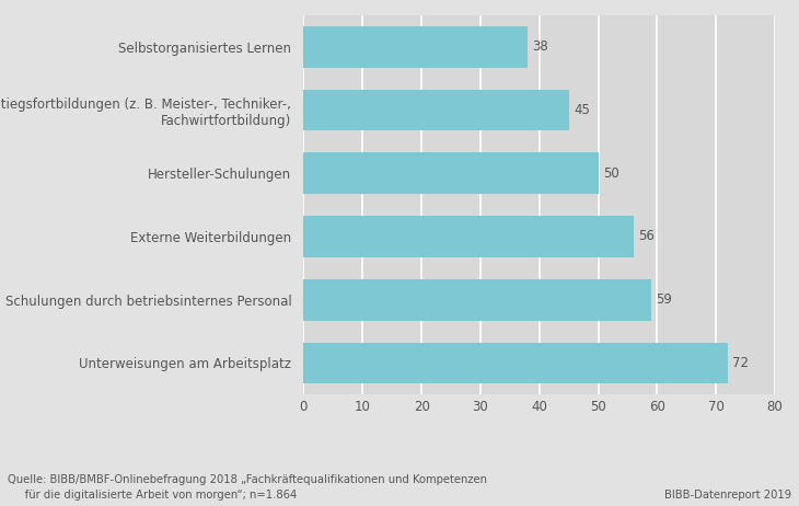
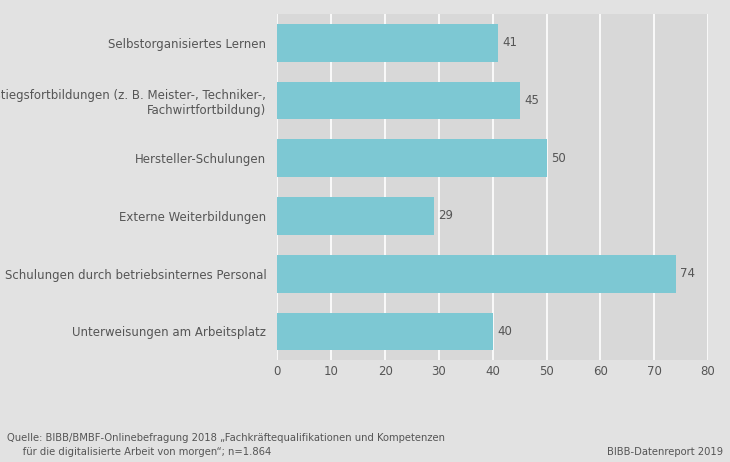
Selbstorganisiertes Lernen: 38 -> 41
Externe Weiterbildungen: 56 -> 29
Schulungen durch betriebsinternes Personal: 59 -> 74
Unterweisungen am Arbeitsplatz: 72 -> 40
